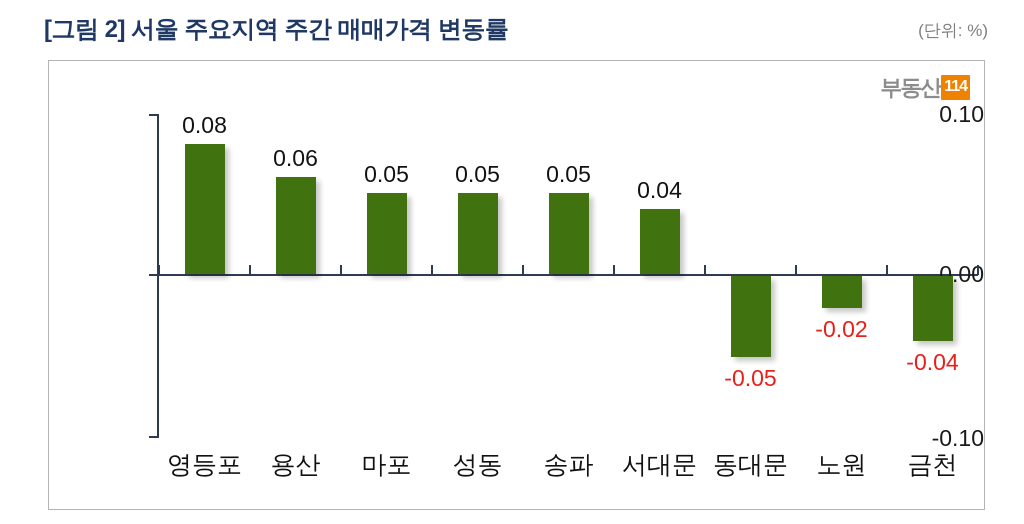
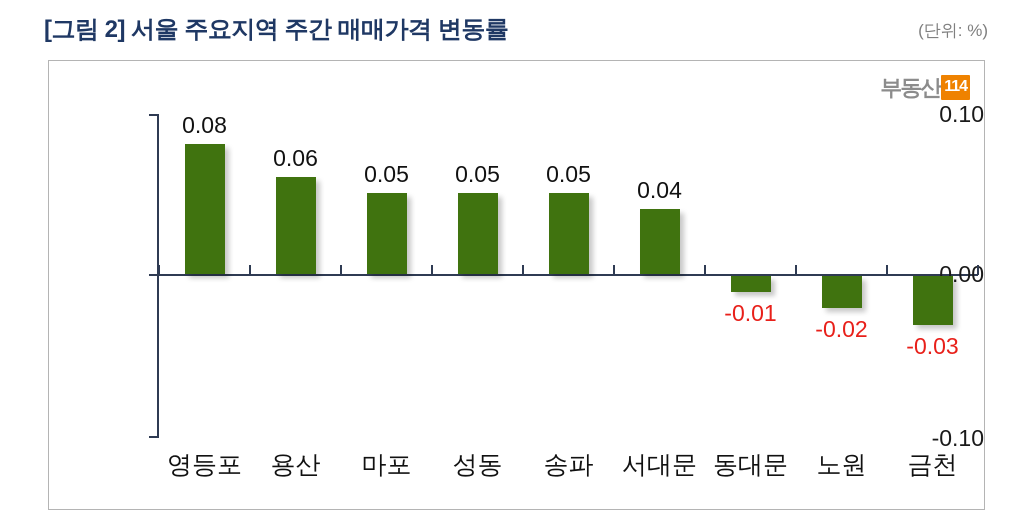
동대문: -0.05 -> -0.01
금천: -0.04 -> -0.03
